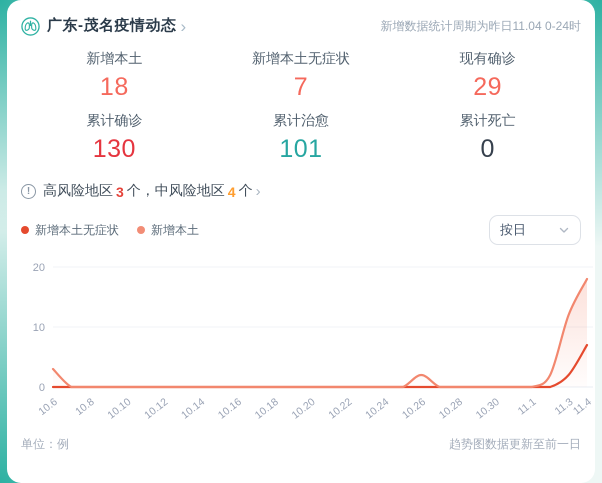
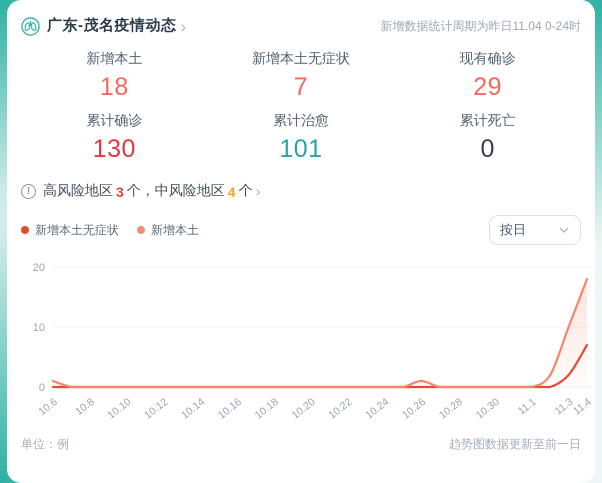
新增本土/10.6: 3 -> 1
新增本土/10.26: 2 -> 1
新增本土/11.3: 12 -> 10
